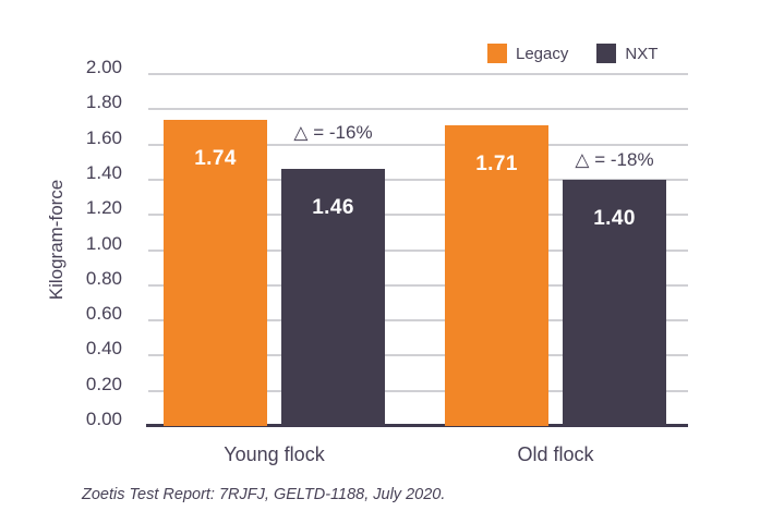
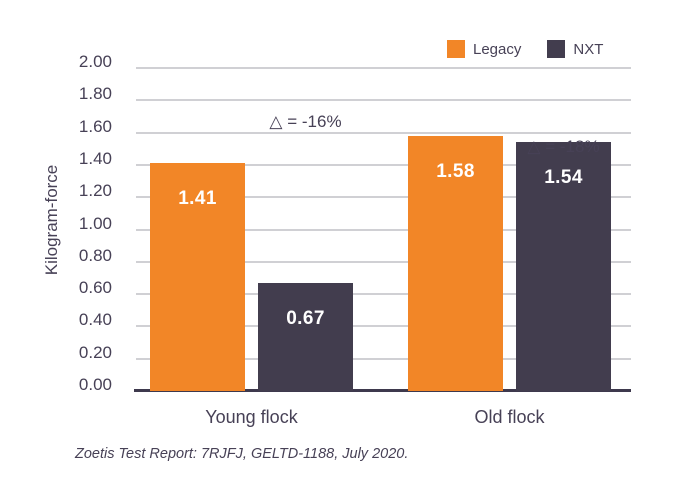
Legacy/Young flock: 1.74 -> 1.41
NXT/Young flock: 1.46 -> 0.67
Legacy/Old flock: 1.71 -> 1.58
NXT/Old flock: 1.40 -> 1.54
